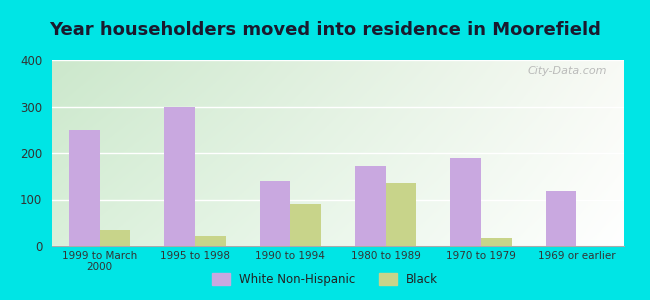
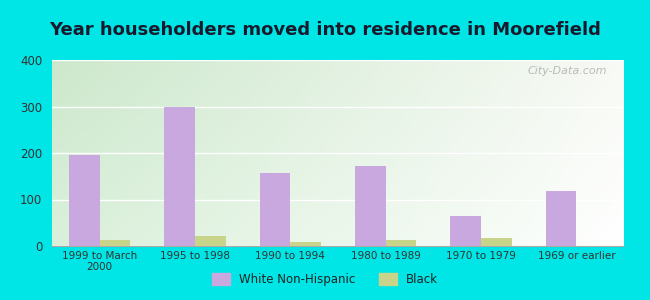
White Non-Hispanic/1999 to March 2000: 250 -> 195
Black/1999 to March 2000: 35 -> 13
White Non-Hispanic/1990 to 1994: 140 -> 158
Black/1990 to 1994: 90 -> 9
Black/1980 to 1989: 135 -> 13
White Non-Hispanic/1970 to 1979: 190 -> 65
